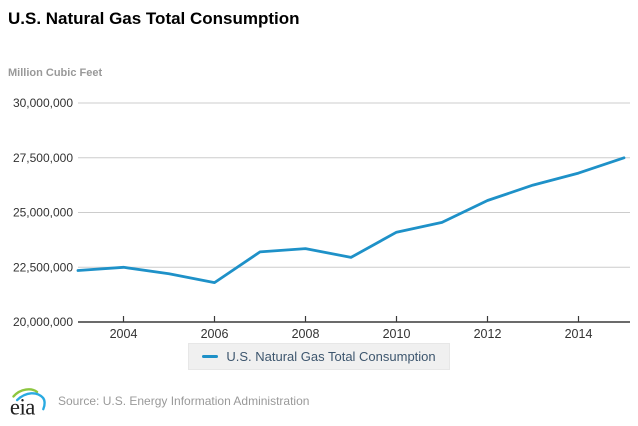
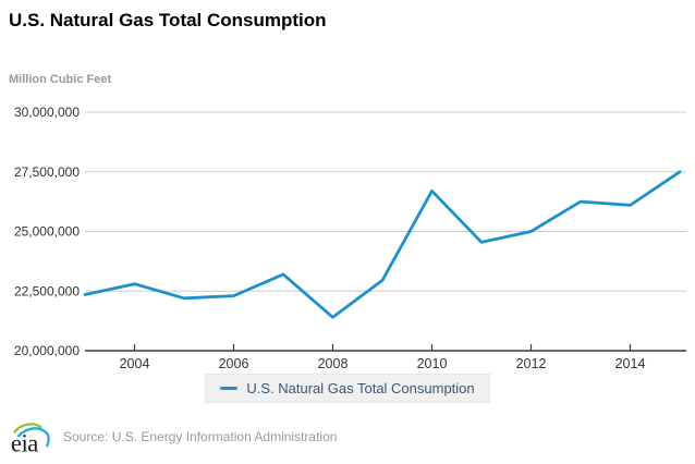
2004: 22500000 -> 22800000
2006: 21800000 -> 22300000
2008: 23400000 -> 21400000
2010: 24100000 -> 26700000
2012: 25600000 -> 25000000
2014: 26800000 -> 26100000
